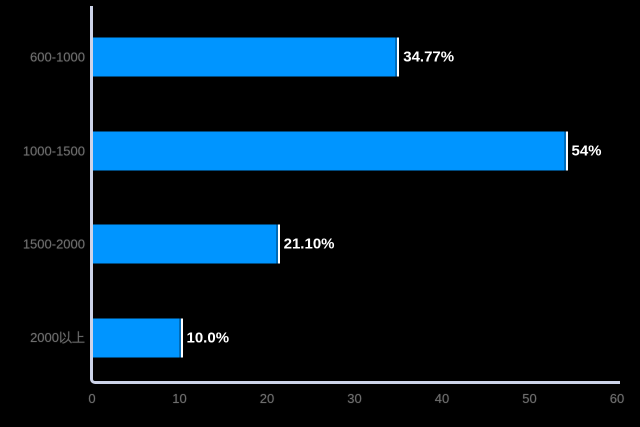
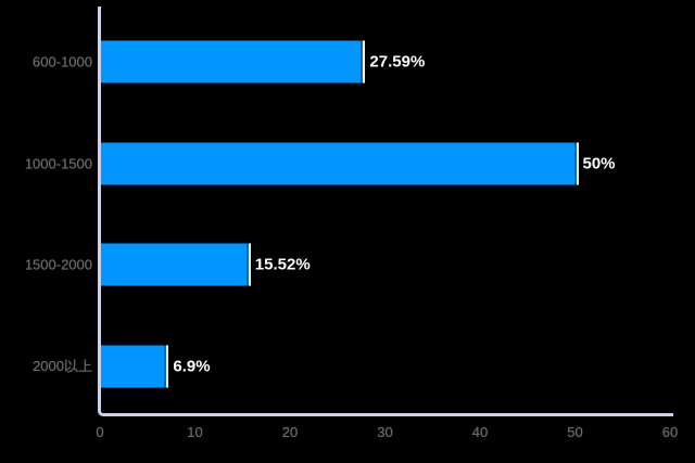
600-1000: 34.77% -> 27.59%
1000-1500: 54% -> 50%
1500-2000: 21.10% -> 15.52%
2000以上: 10.0% -> 6.9%
